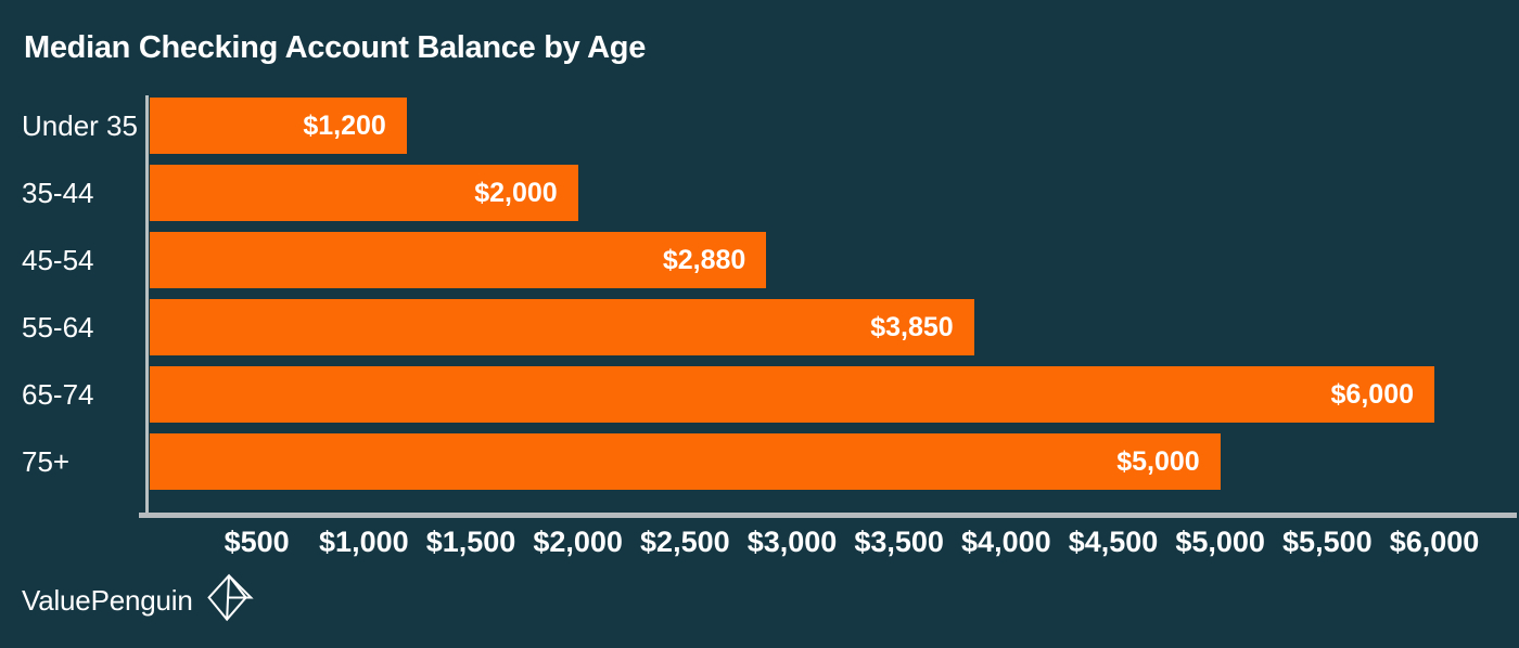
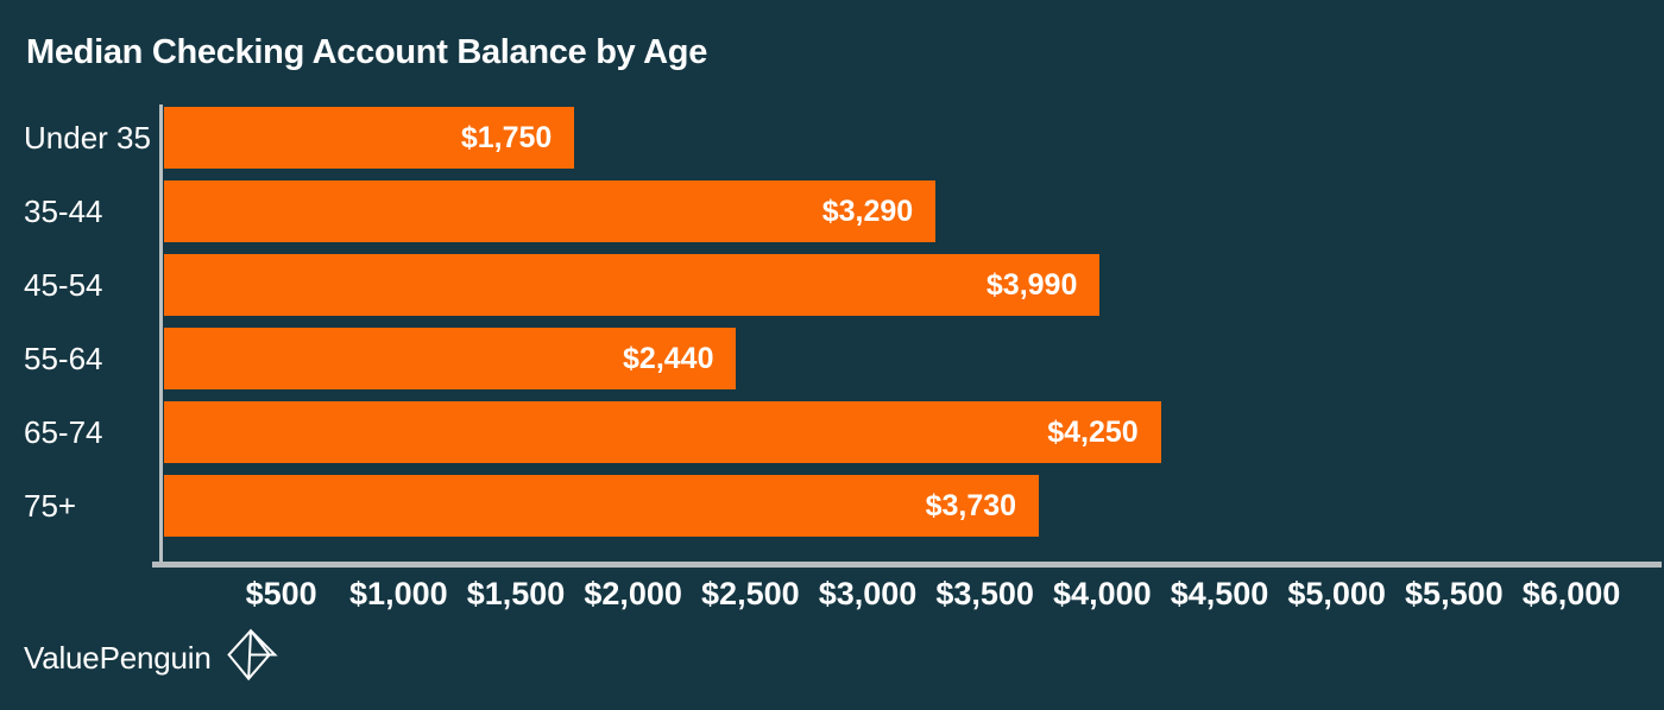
Under 35: $1,200 -> $1,750
35-44: $2,000 -> $3,290
45-54: $2,880 -> $3,990
55-64: $3,850 -> $2,440
65-74: $6,000 -> $4,250
75+: $5,000 -> $3,730
